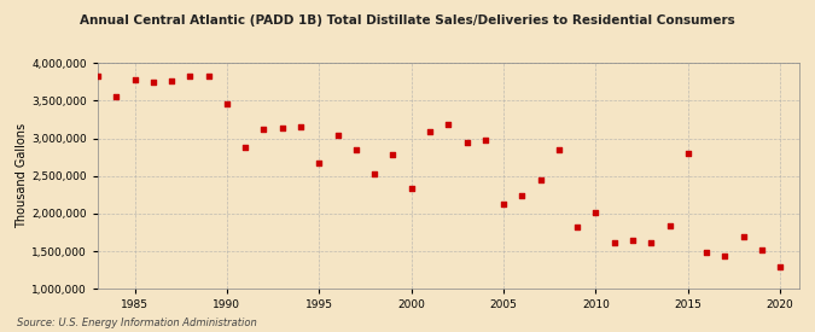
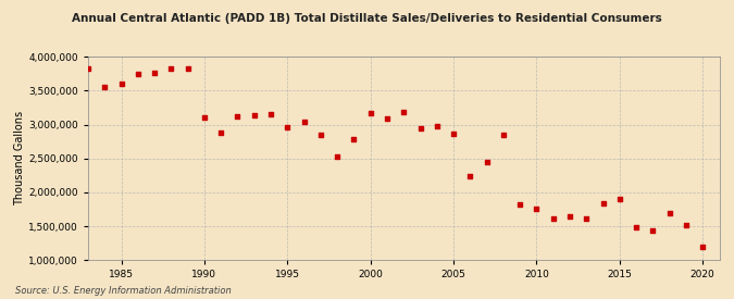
1985: 3,780,000 -> 3,610,000
1990: 3,460,000 -> 3,100,000
1995: 2,680,000 -> 2,960,000
2000: 2,340,000 -> 3,170,000
2005: 2,120,000 -> 2,870,000
2010: 2,020,000 -> 1,760,000
2015: 2,800,000 -> 1,900,000
2020: 1,300,000 -> 1,200,000
